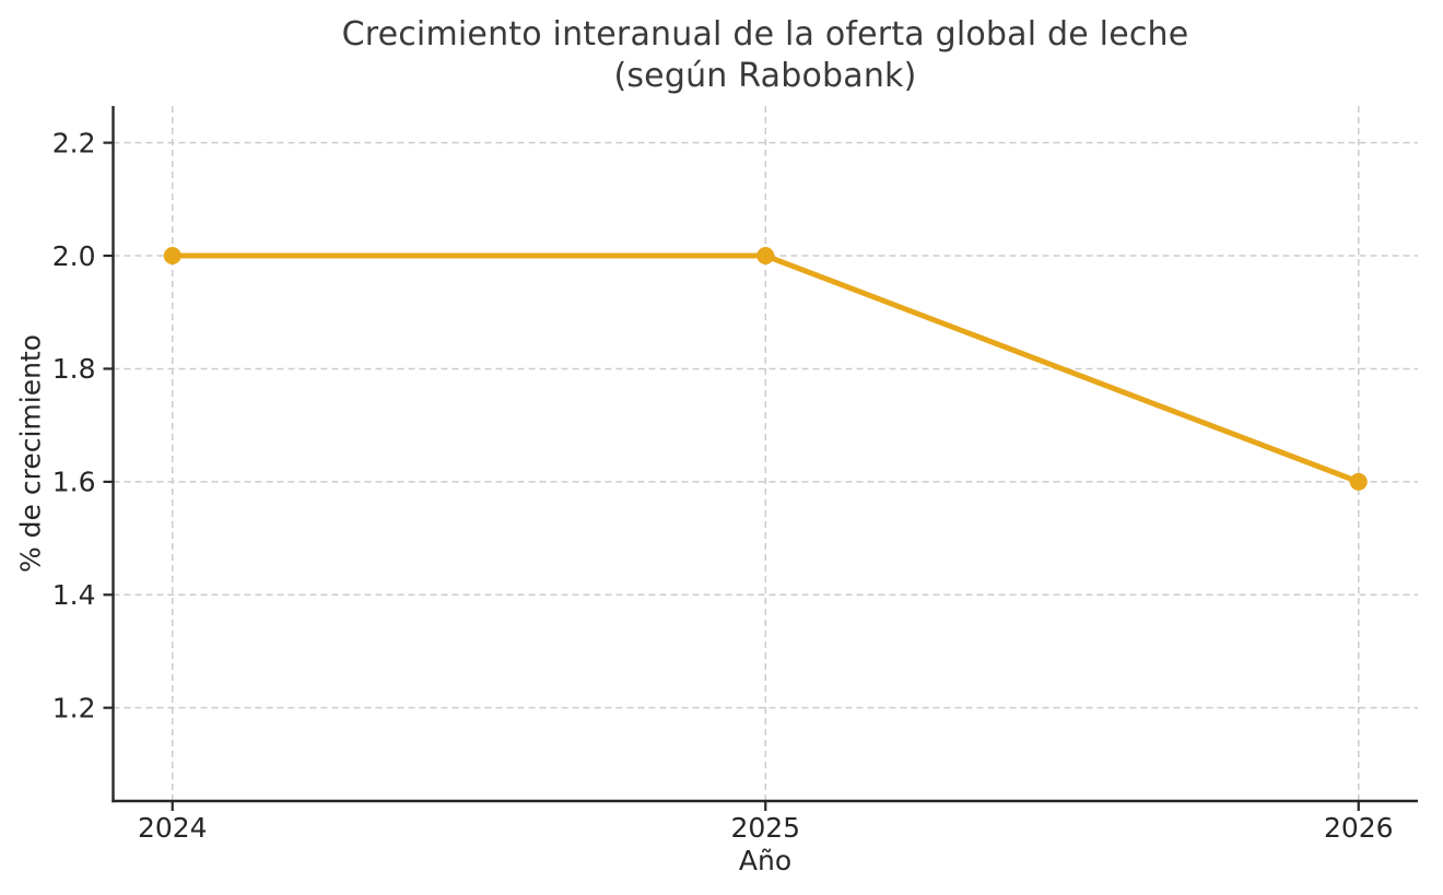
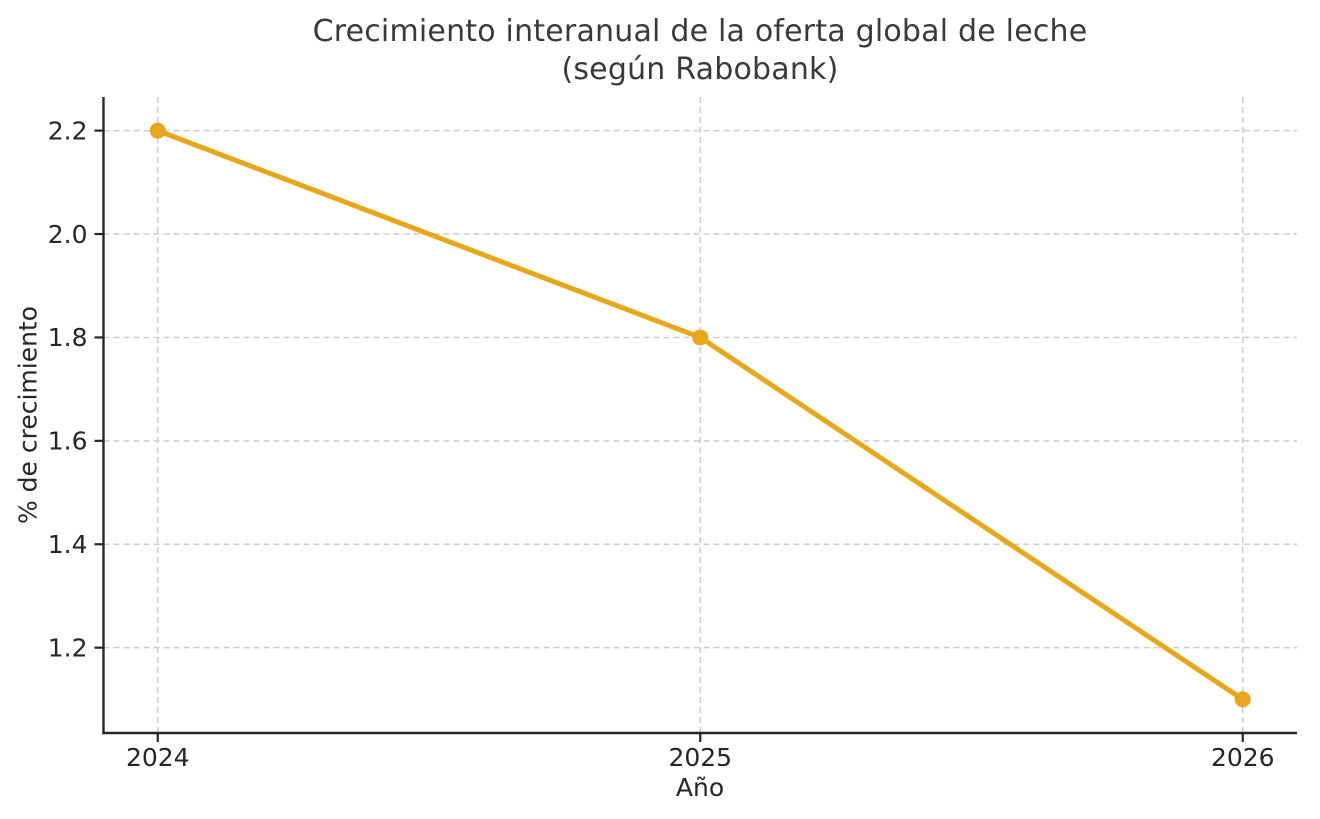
2024: 2.0 -> 2.2
2025: 2.0 -> 1.8
2026: 1.6 -> 1.1
